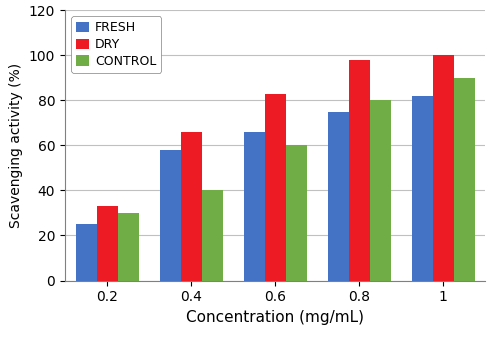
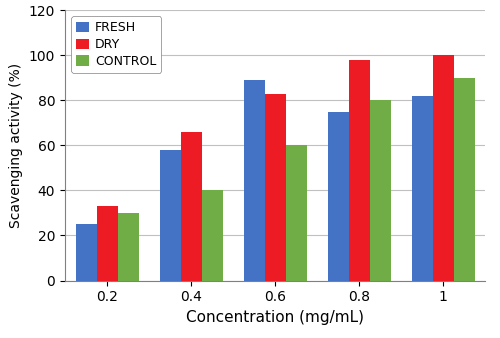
FRESH/0.6: 66 -> 89
